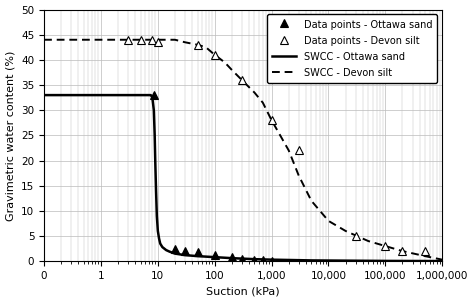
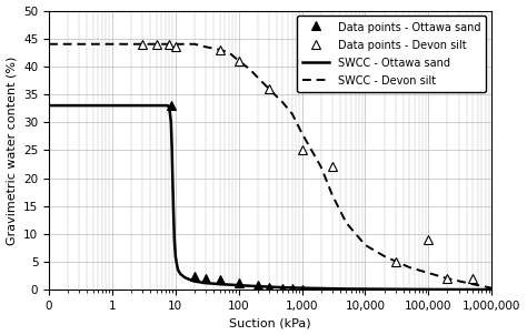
Data points - Devon silt/1,000: 28.0 -> 25.0
Data points - Devon silt/100,000: 3.0 -> 9.0
